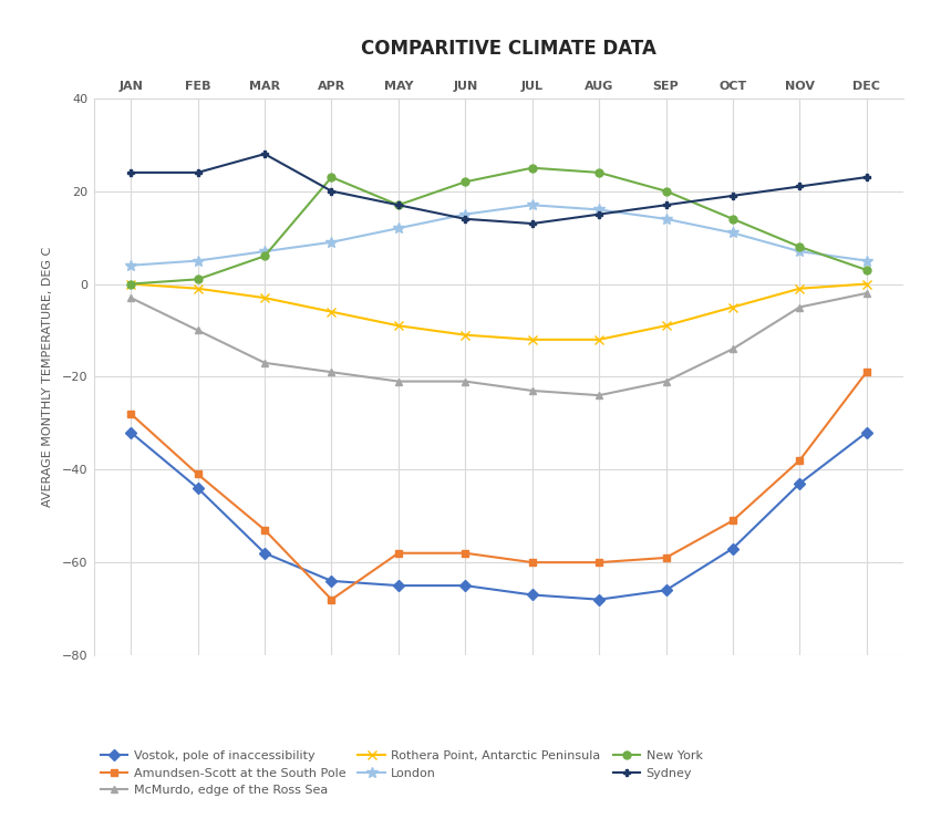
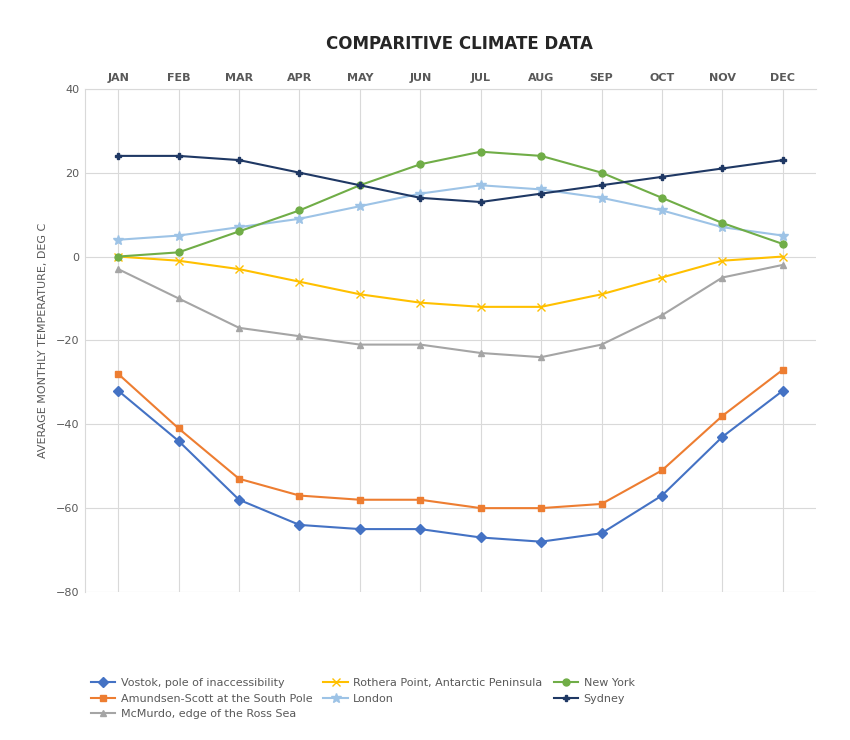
Sydney/MAR: 28 -> 23
Amundsen-Scott at the South Pole/APR: -68 -> -57
New York/APR: 23 -> 11
Amundsen-Scott at the South Pole/DEC: -19 -> -27
